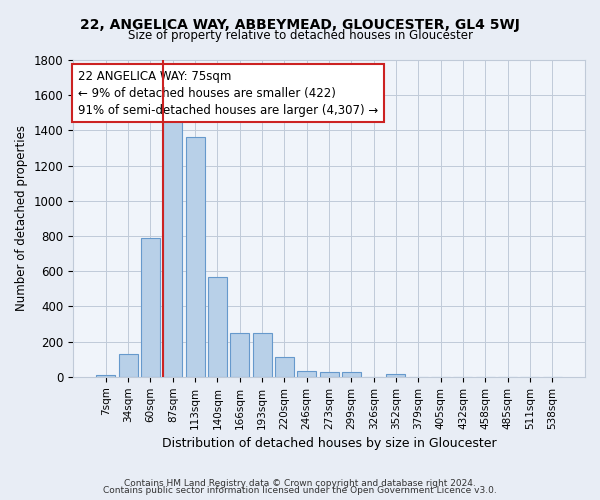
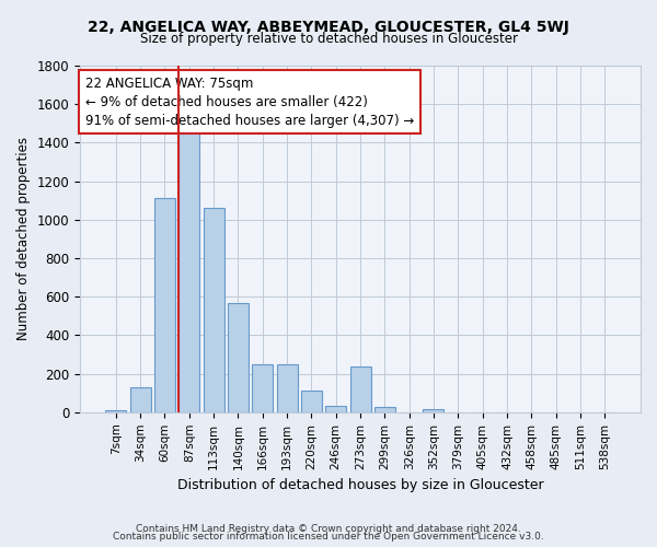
60sqm: 790 -> 1110
113sqm: 1360 -> 1060
273sqm: 30 -> 240
